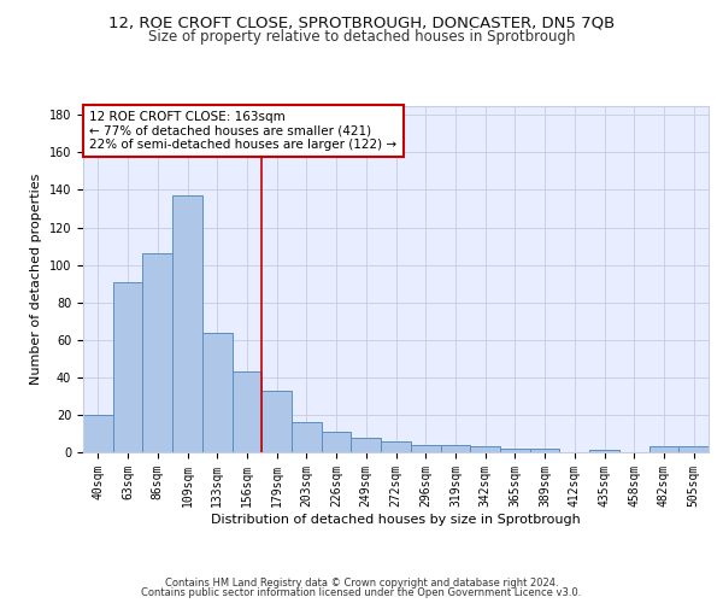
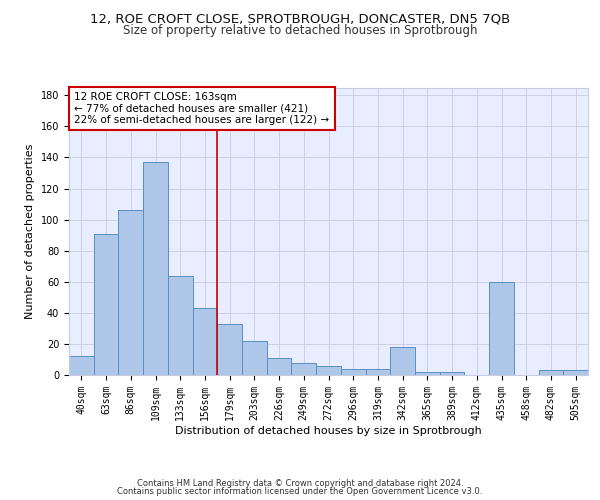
40sqm: 20 -> 12
203sqm: 16 -> 22
342sqm: 3 -> 18
435sqm: 1 -> 60
